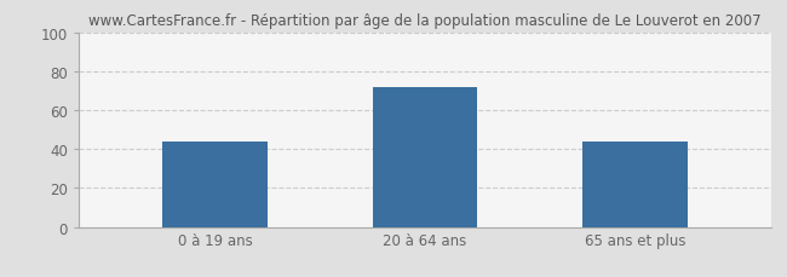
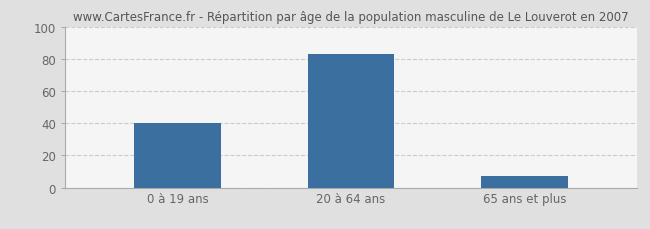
0 à 19 ans: 44 -> 40
20 à 64 ans: 72 -> 83
65 ans et plus: 44 -> 7
